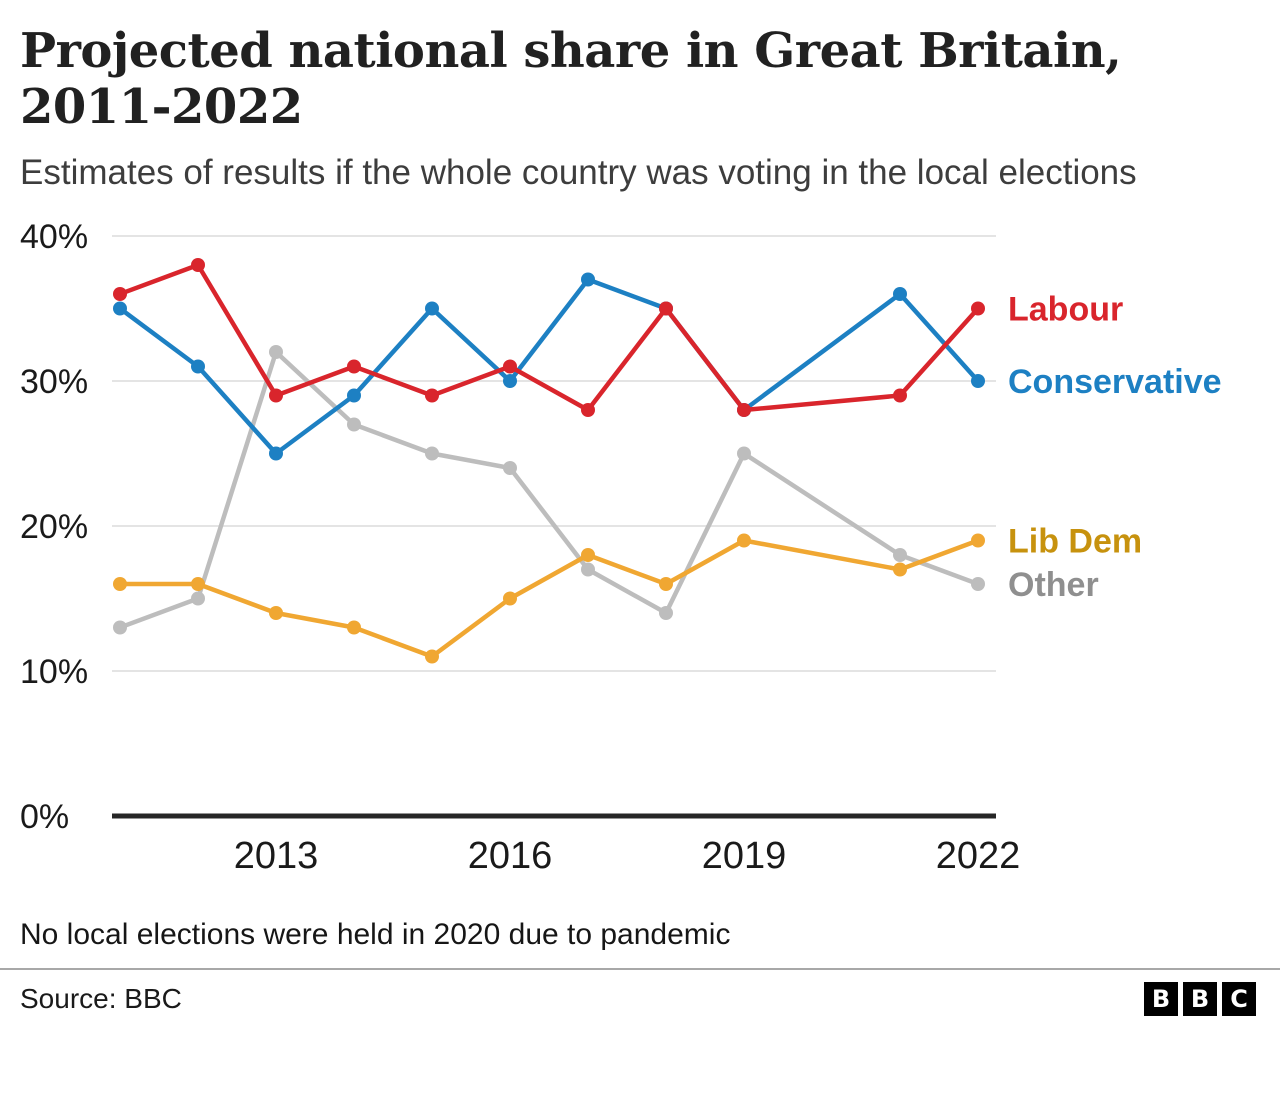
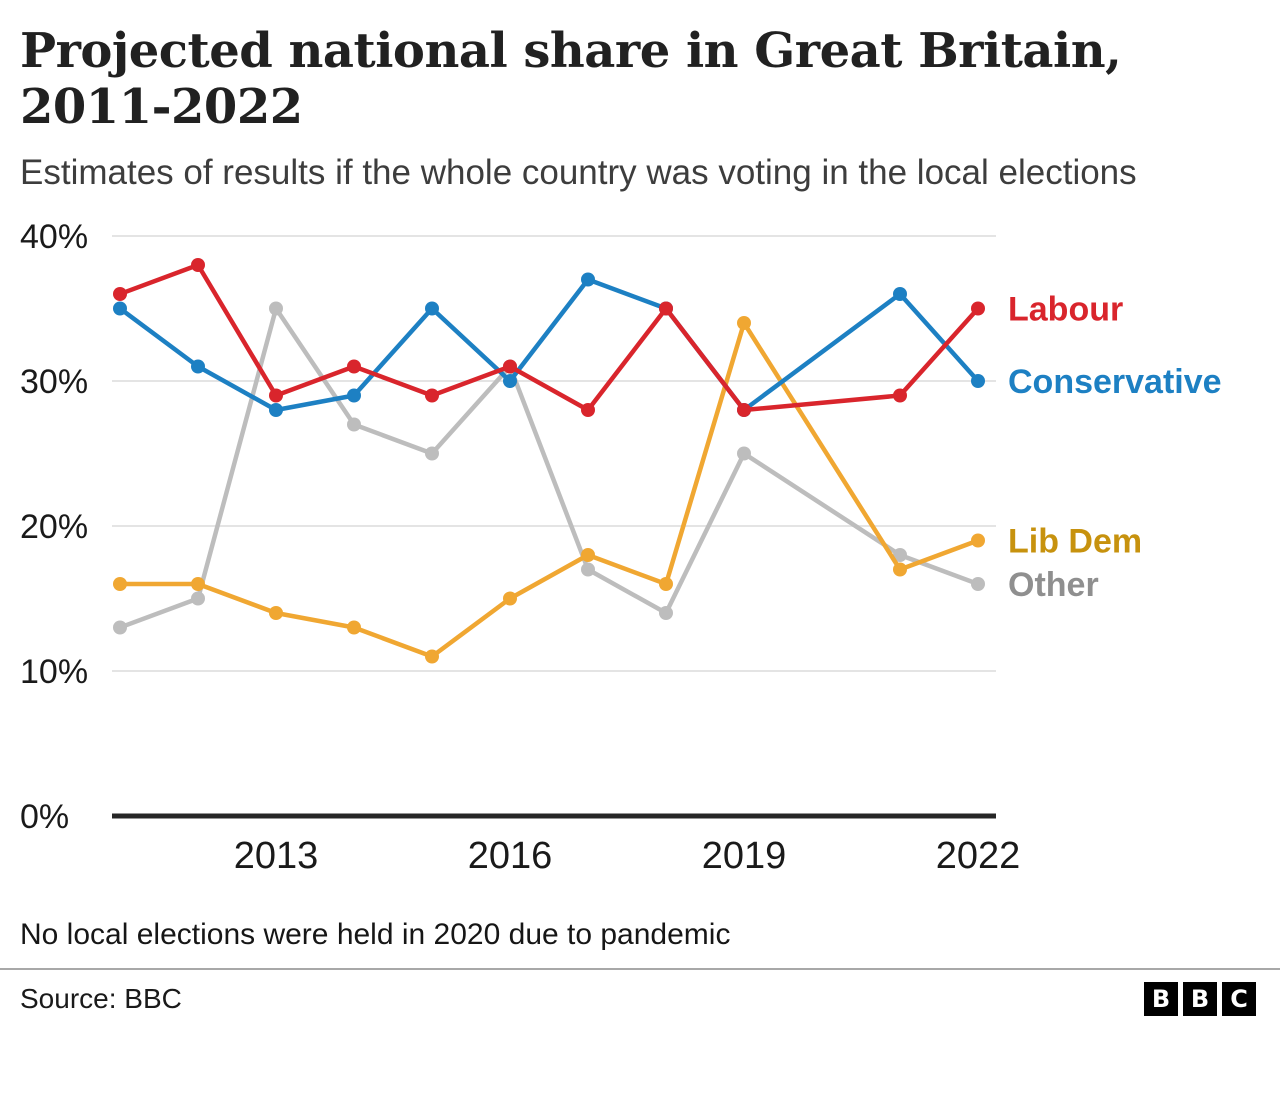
Conservative/2013: 25% -> 28%
Other/2013: 32% -> 35%
Other/2016: 24% -> 31%
Lib Dem/2019: 19% -> 34%
